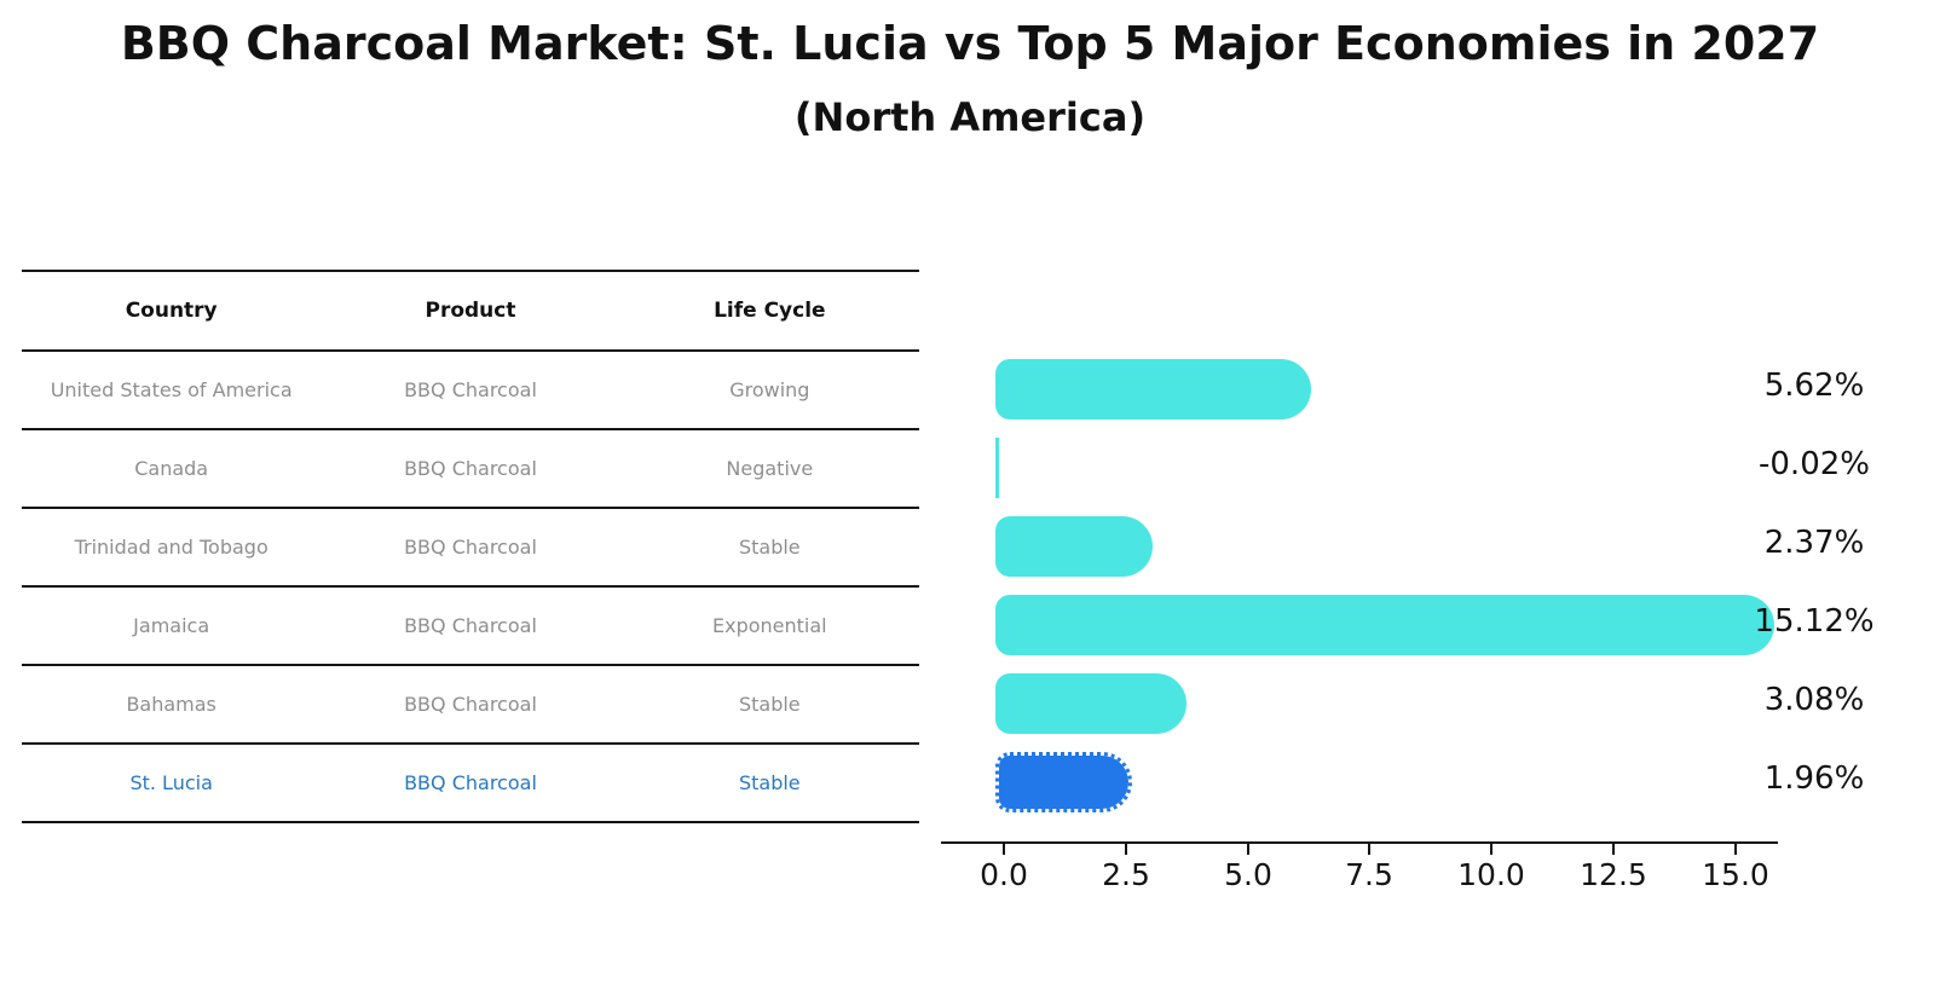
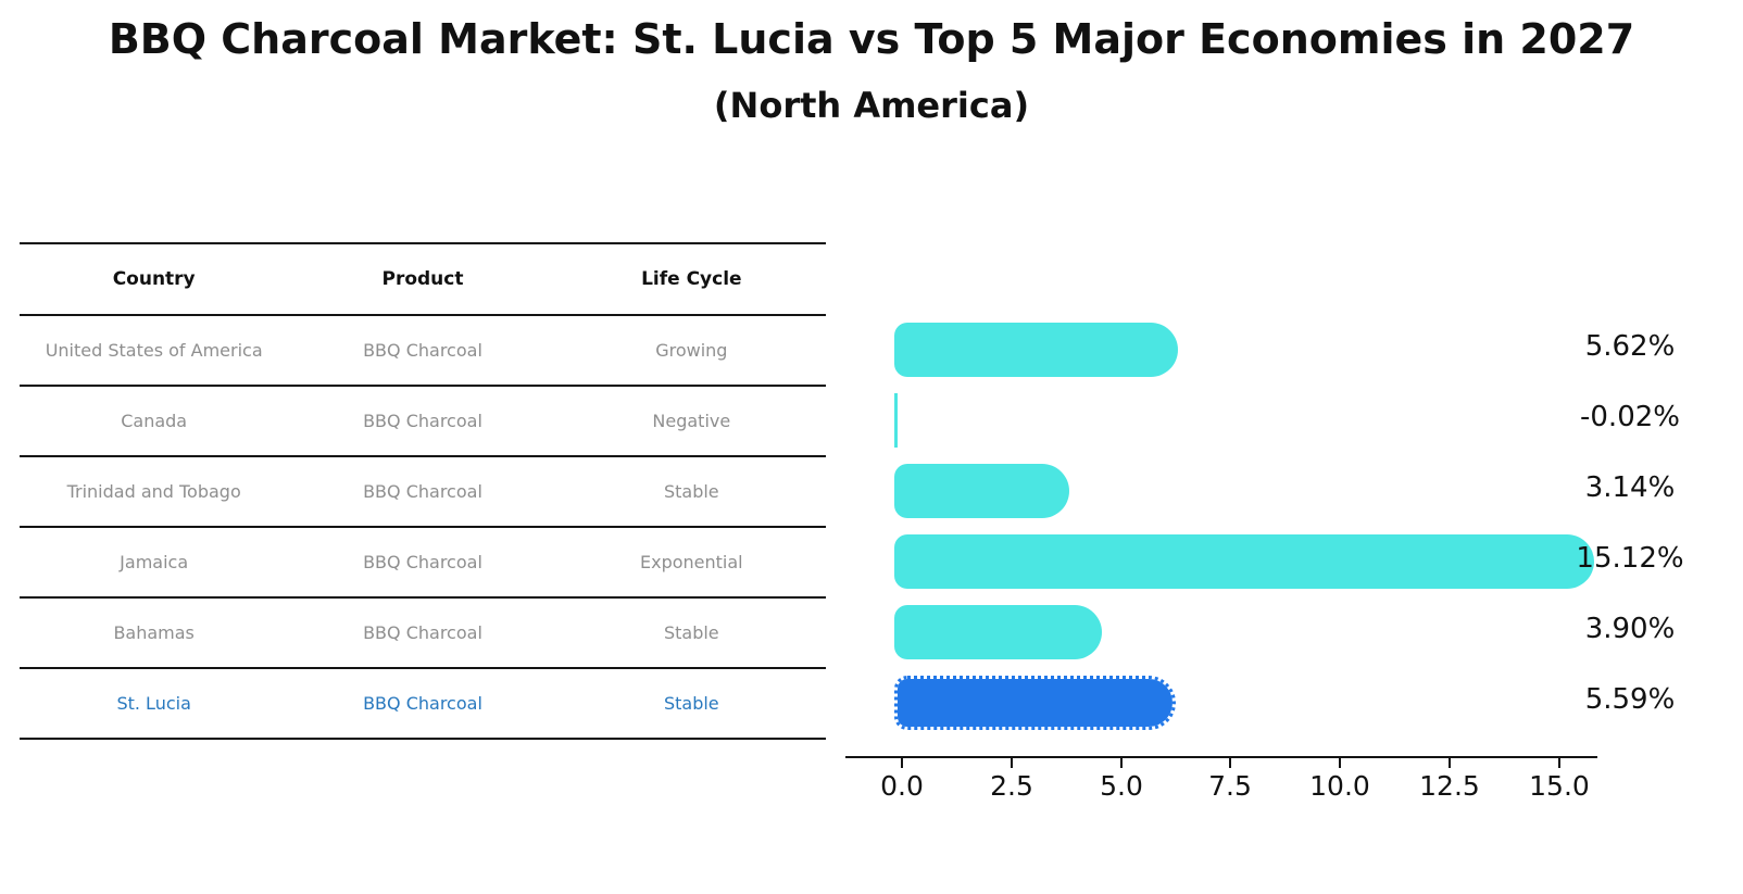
Trinidad and Tobago: 2.37% -> 3.14%
Bahamas: 3.08% -> 3.90%
St. Lucia: 1.96% -> 5.59%
